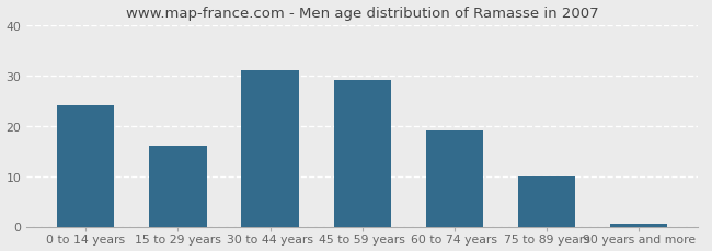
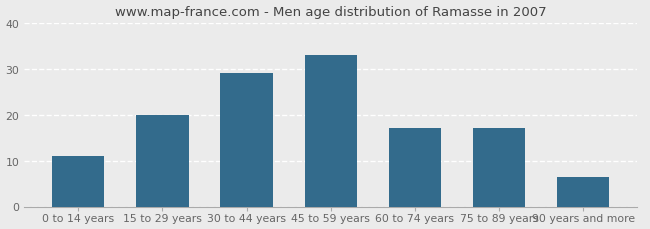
0 to 14 years: 24.0 -> 11.0
15 to 29 years: 16.0 -> 20.0
30 to 44 years: 31.0 -> 29.0
45 to 59 years: 29.0 -> 33.0
60 to 74 years: 19.0 -> 17.0
75 to 89 years: 10.0 -> 17.0
90 years and more: 0.5 -> 6.5
